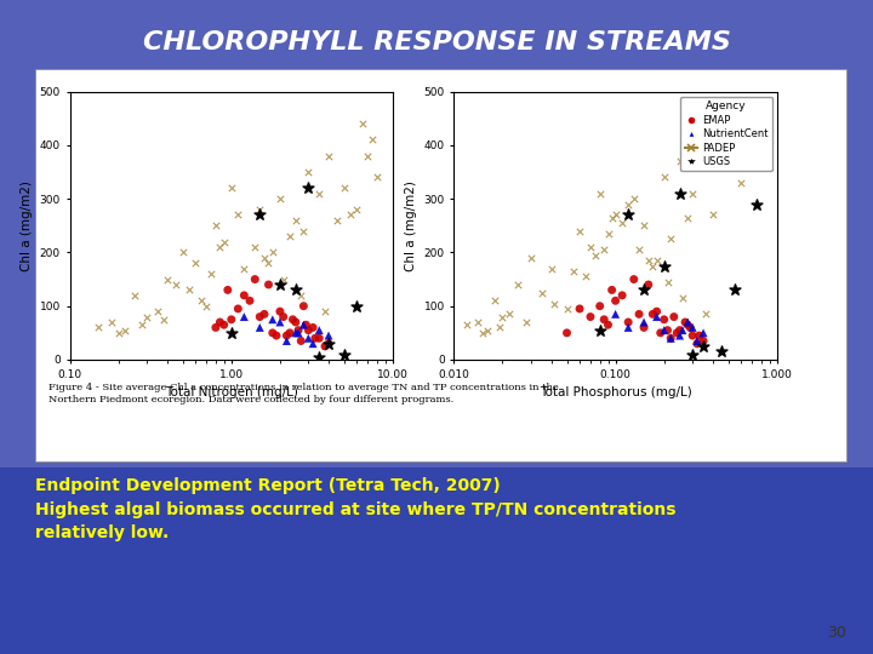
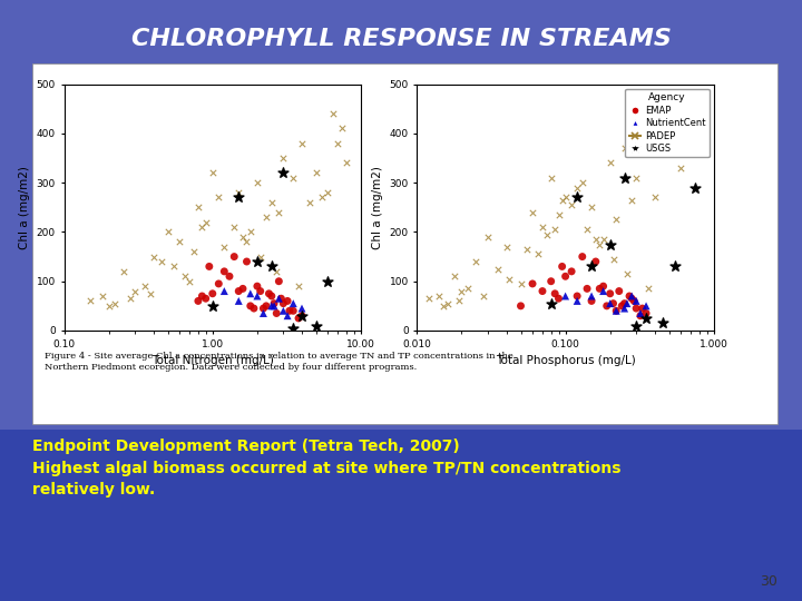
NutrientCent/0.100: 85 -> 70
